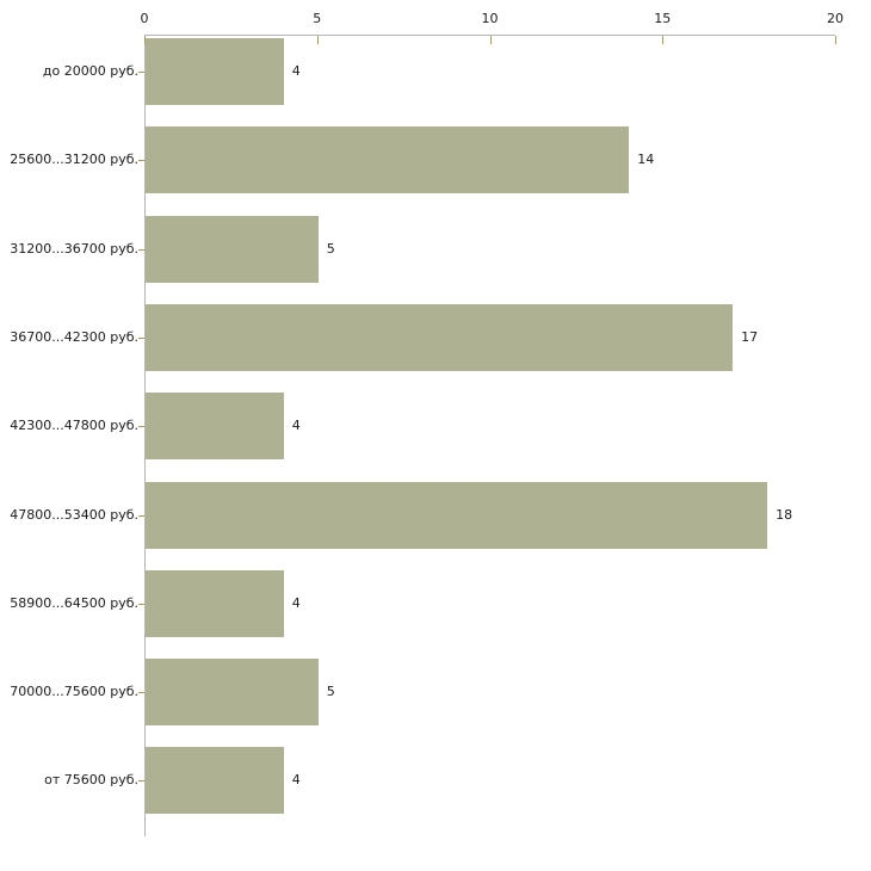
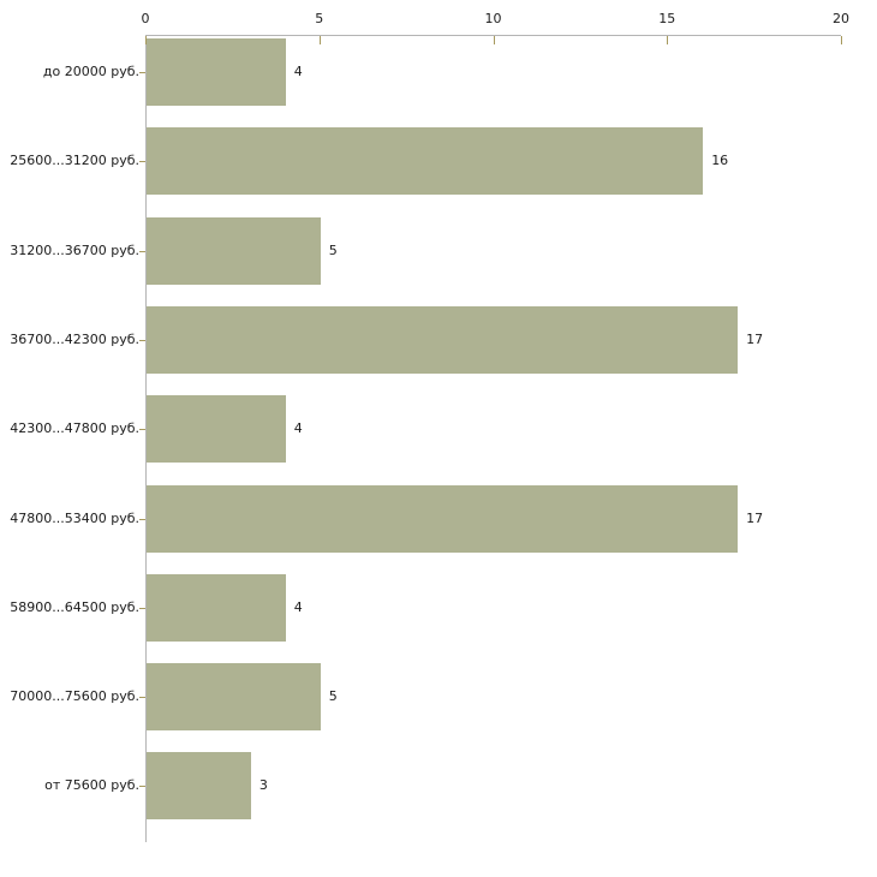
25600...31200 руб.: 14 -> 16
47800...53400 руб.: 18 -> 17
от 75600 руб.: 4 -> 3
